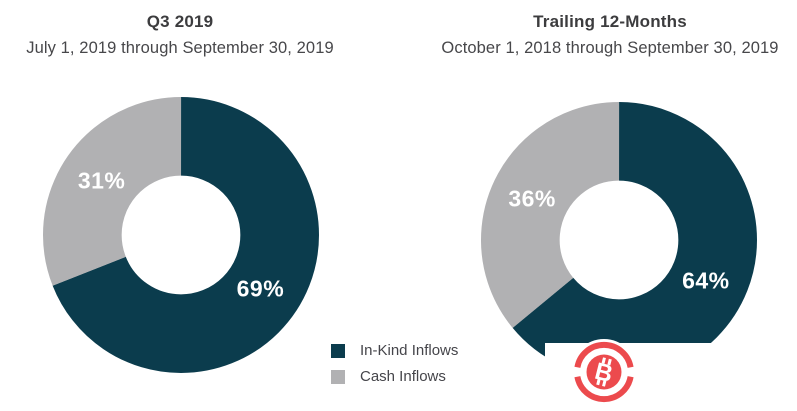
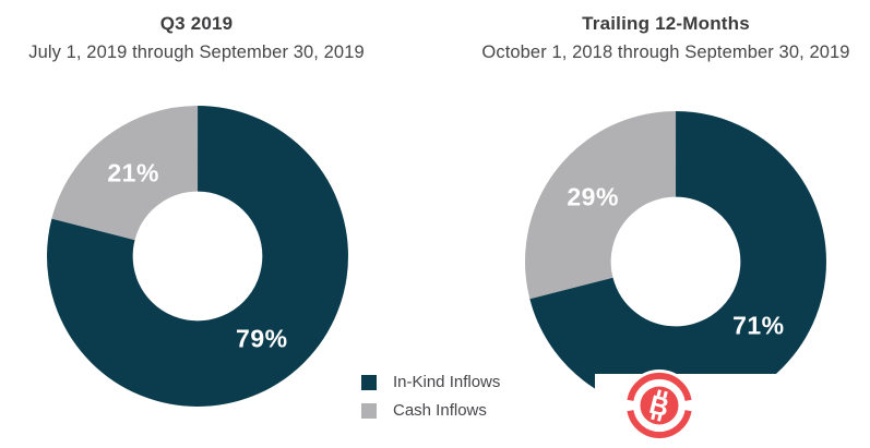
Q3 2019/In-Kind Inflows: 69% -> 79%
Q3 2019/Cash Inflows: 31% -> 21%
Trailing 12-Months/In-Kind Inflows: 64% -> 71%
Trailing 12-Months/Cash Inflows: 36% -> 29%
